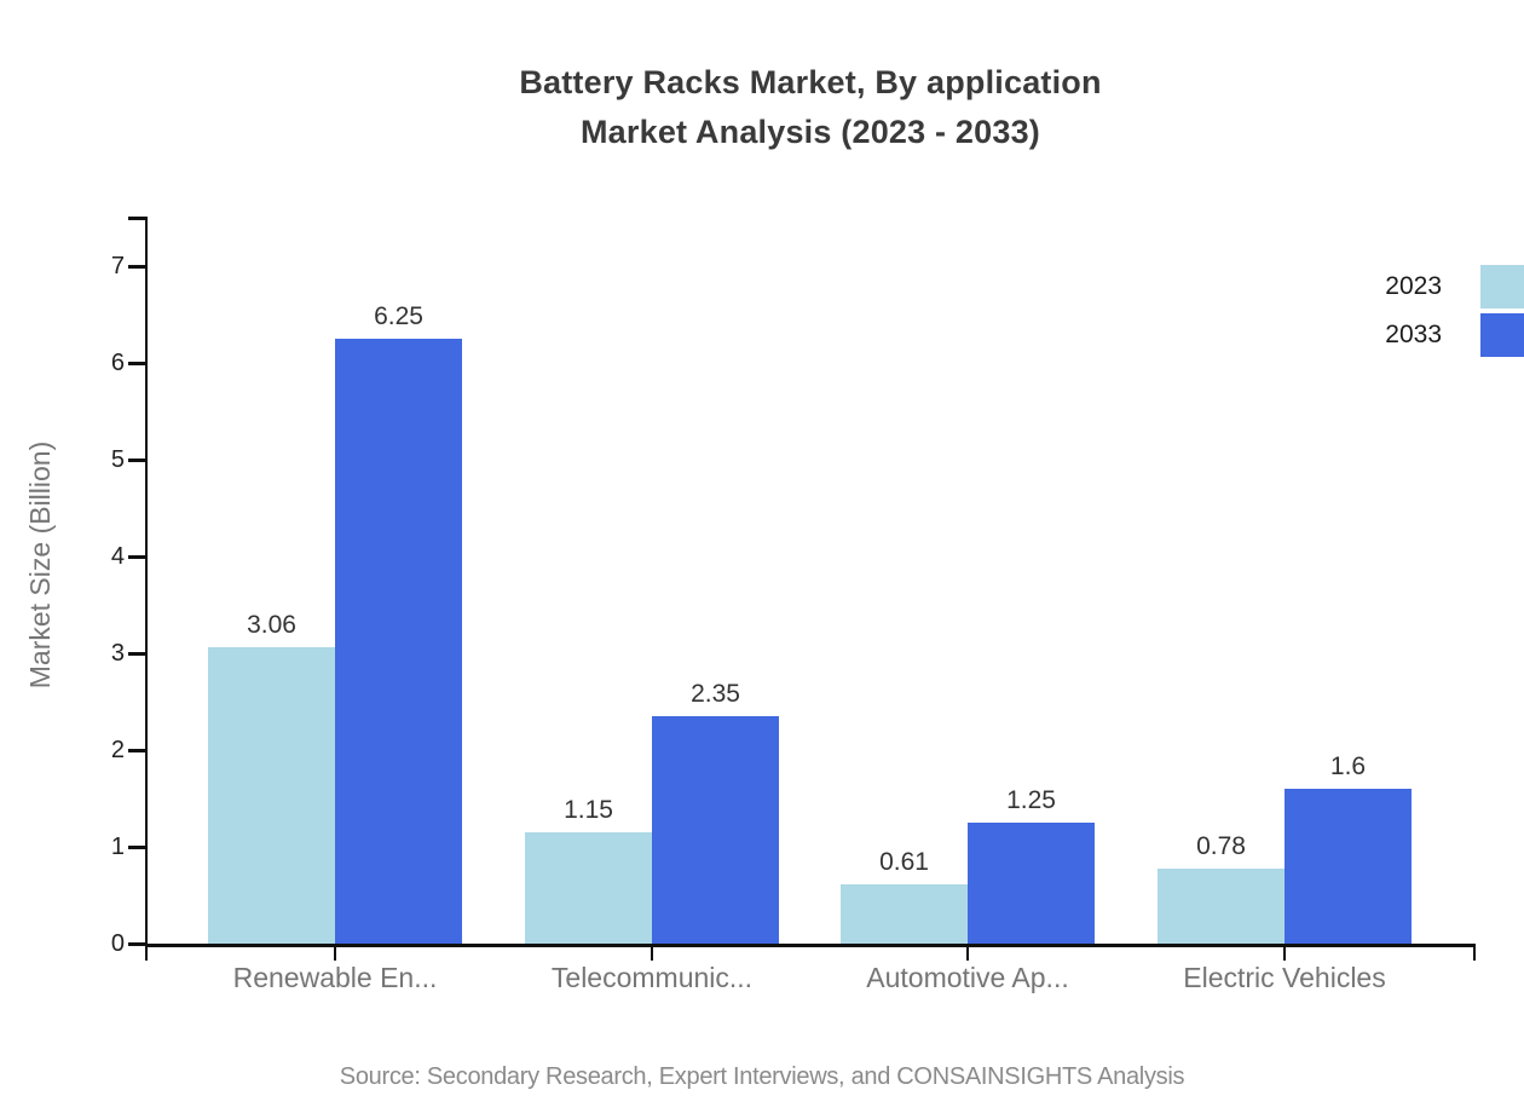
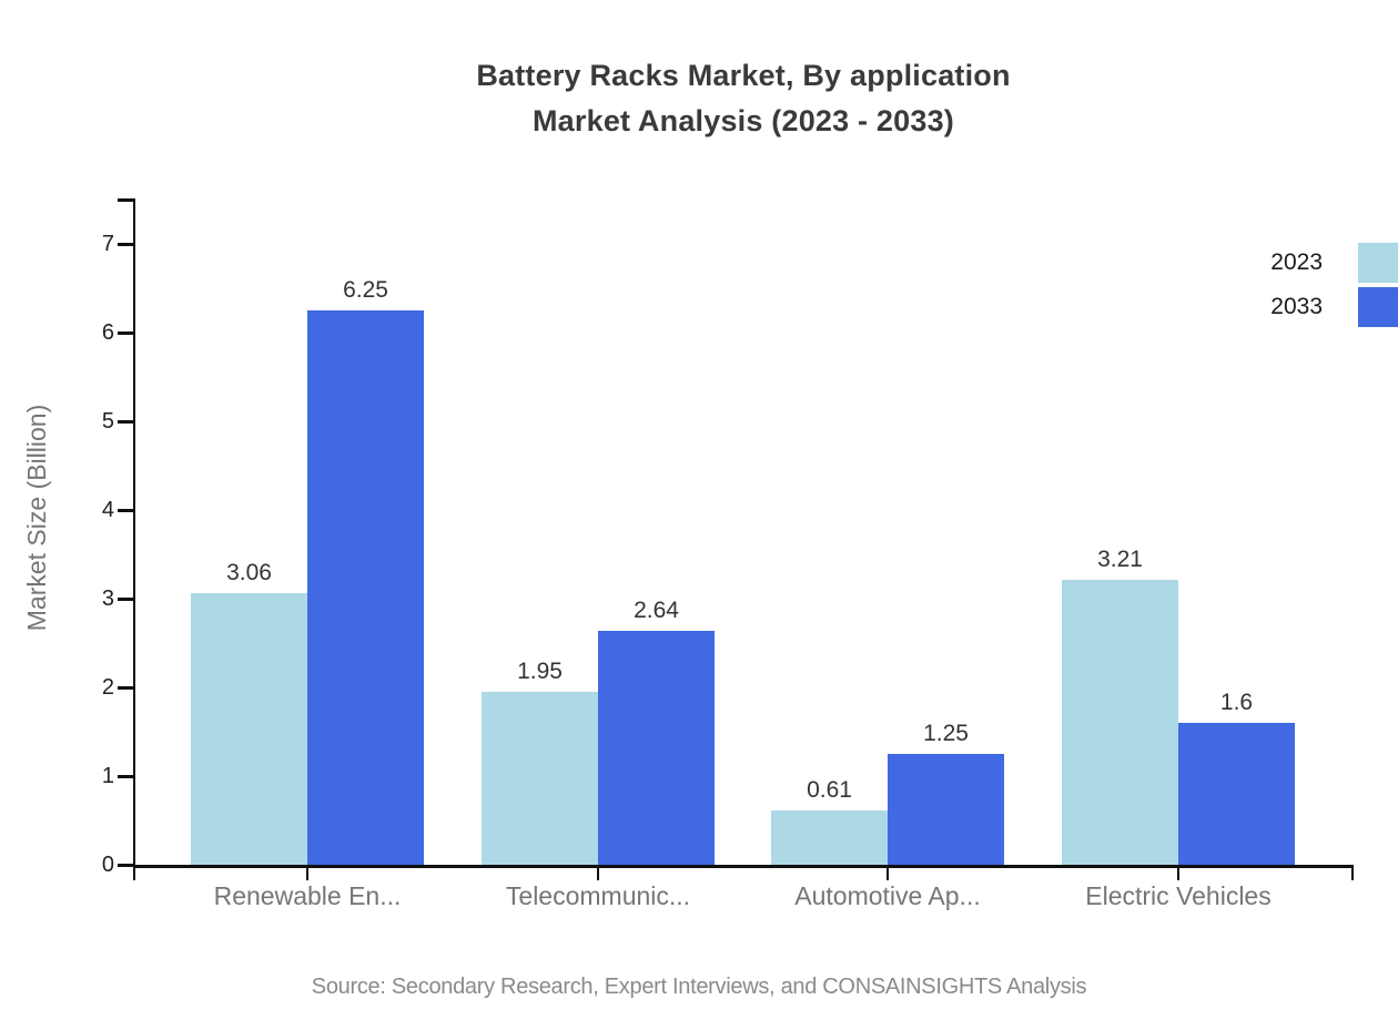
2023/Telecommunic...: 1.15 -> 1.95
2033/Telecommunic...: 2.35 -> 2.64
2023/Electric Vehicles: 0.78 -> 3.21
